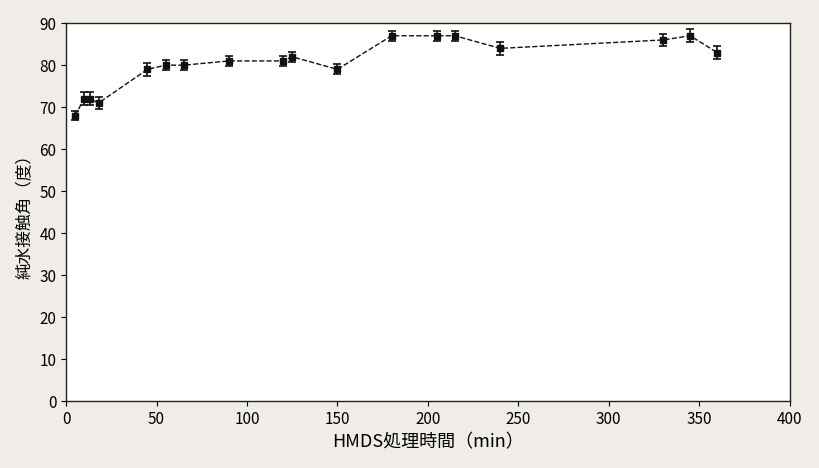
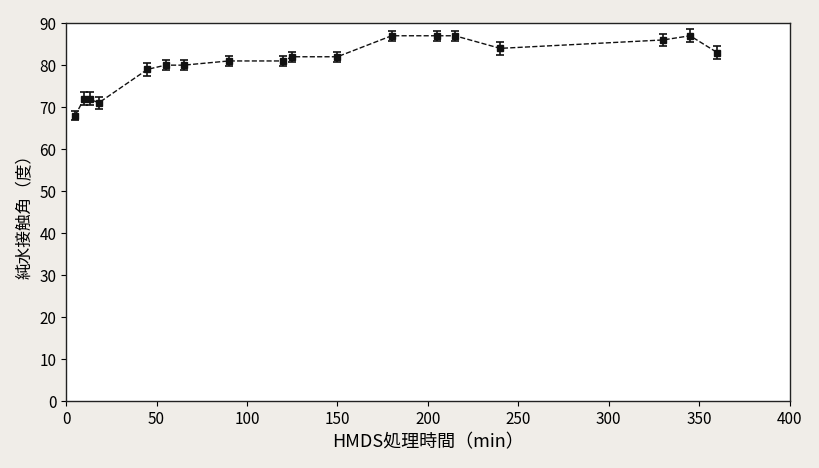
150: 79 -> 82
